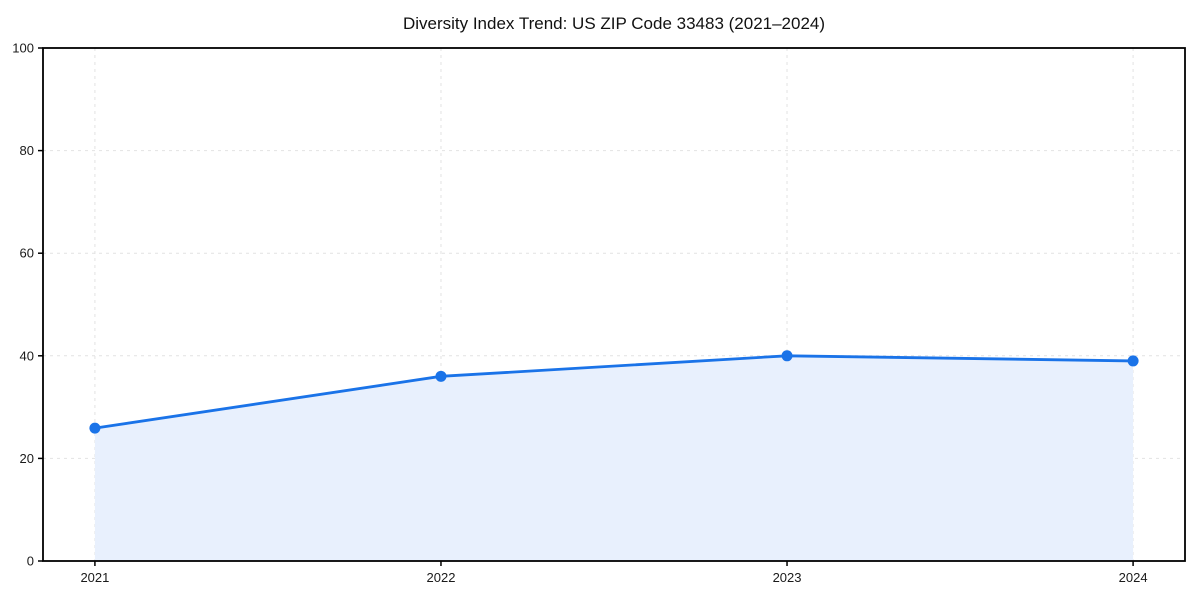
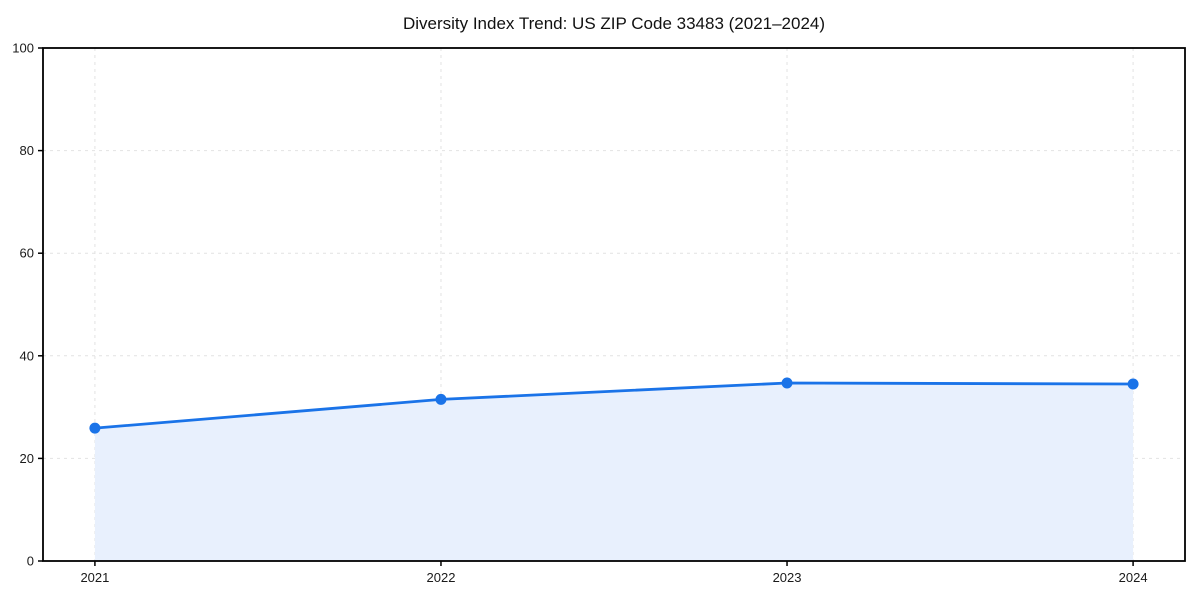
2022: 36 -> 32
2023: 40 -> 35
2024: 39 -> 34
